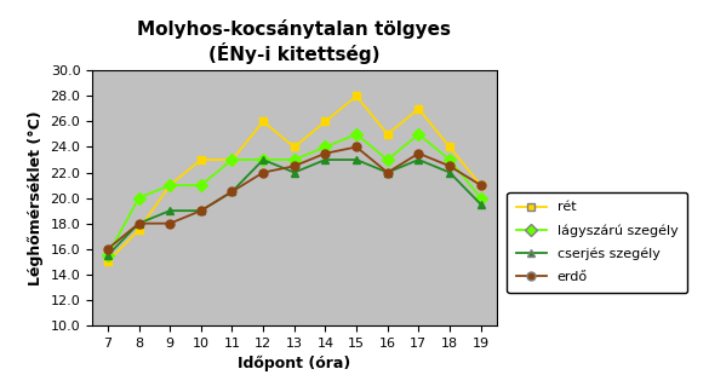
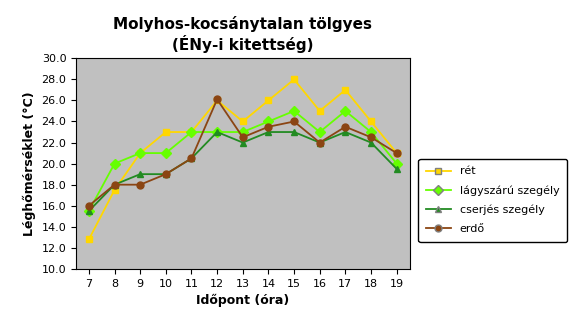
rét/7: 15.0 -> 12.8
erdő/12: 22.0 -> 26.1
